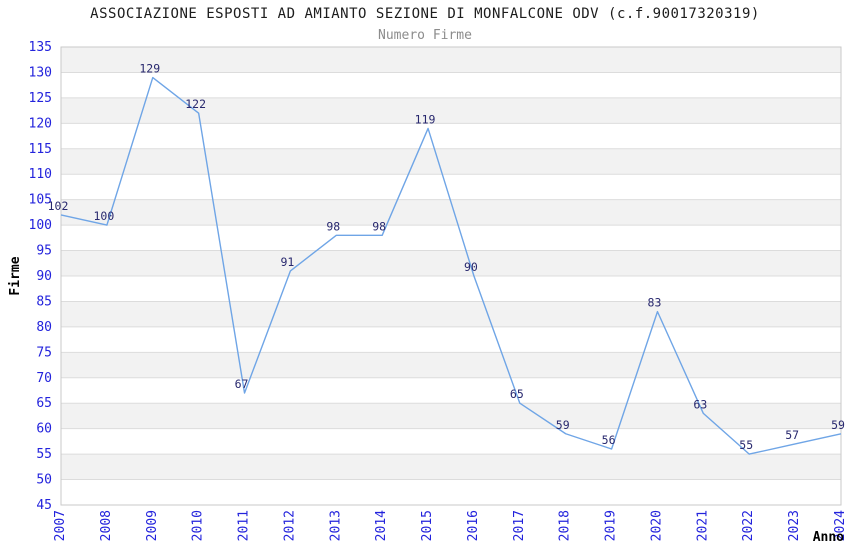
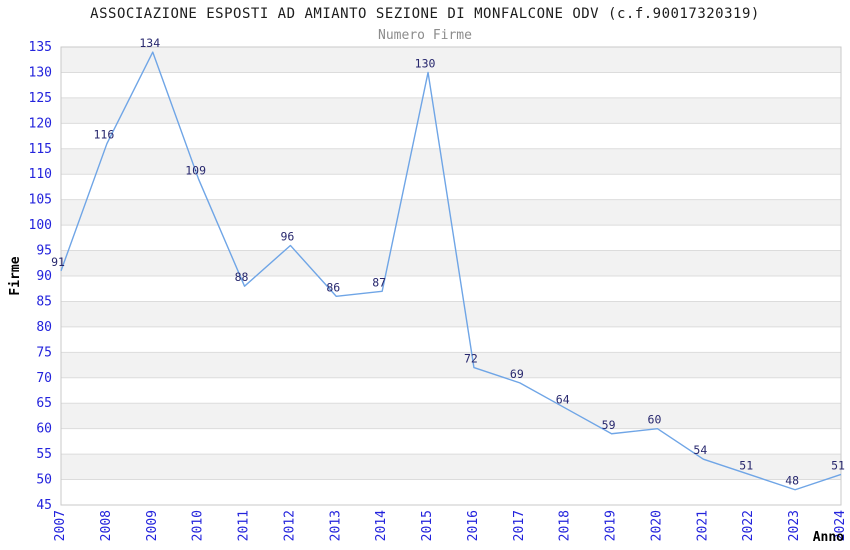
2007: 102 -> 91
2008: 100 -> 116
2009: 129 -> 134
2010: 122 -> 109
2011: 67 -> 88
2012: 91 -> 96
2013: 98 -> 86
2014: 98 -> 87
2015: 119 -> 130
2016: 90 -> 72
2017: 65 -> 69
2018: 59 -> 64
2019: 56 -> 59
2020: 83 -> 60
2021: 63 -> 54
2022: 55 -> 51
2023: 57 -> 48
2024: 59 -> 51
